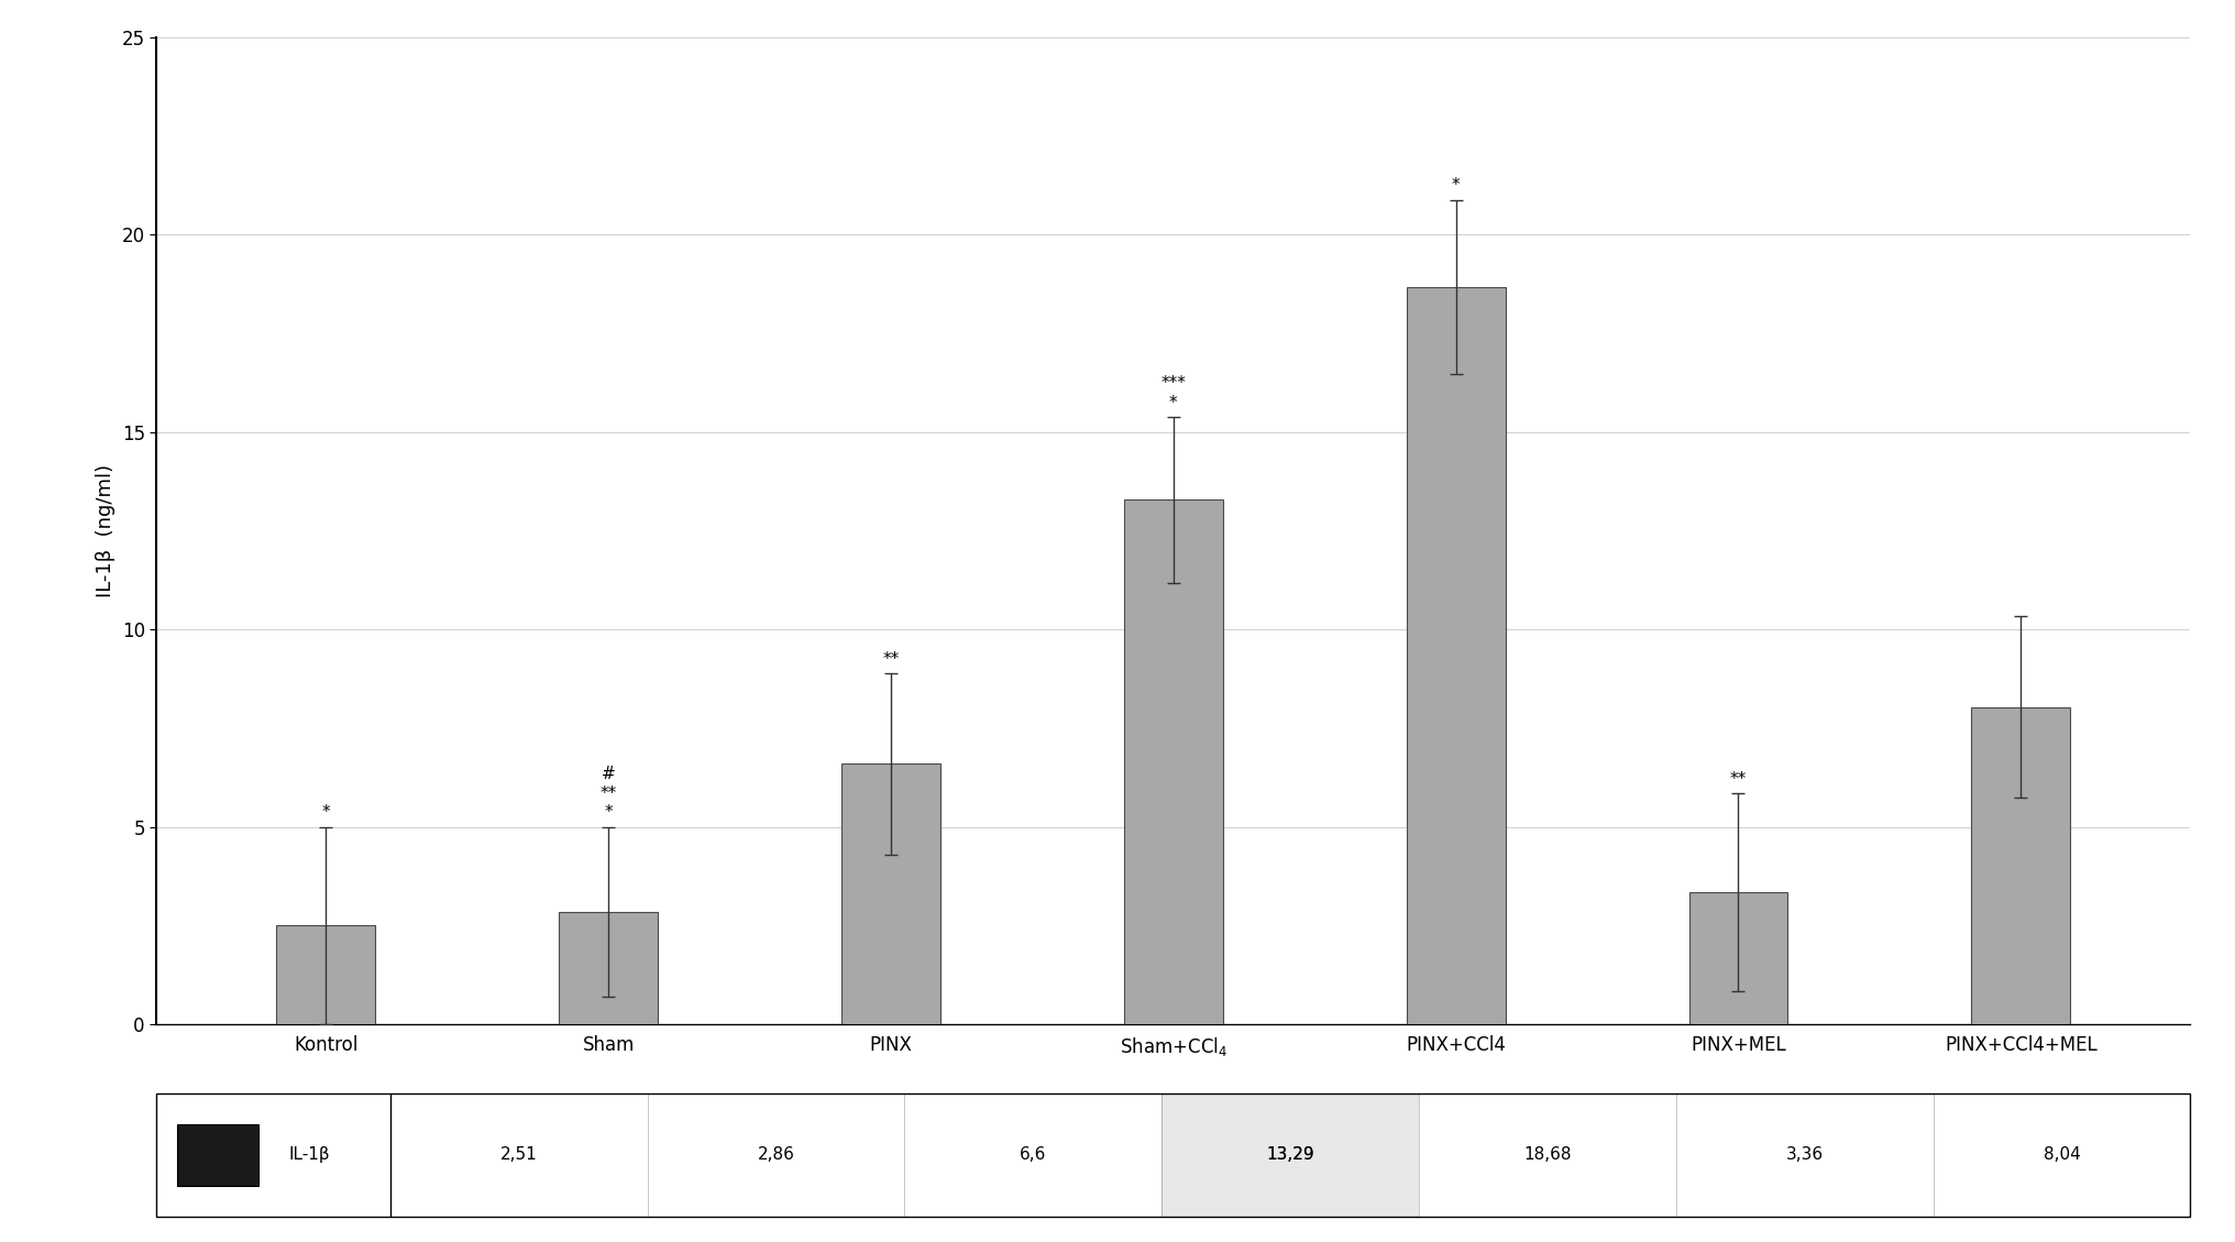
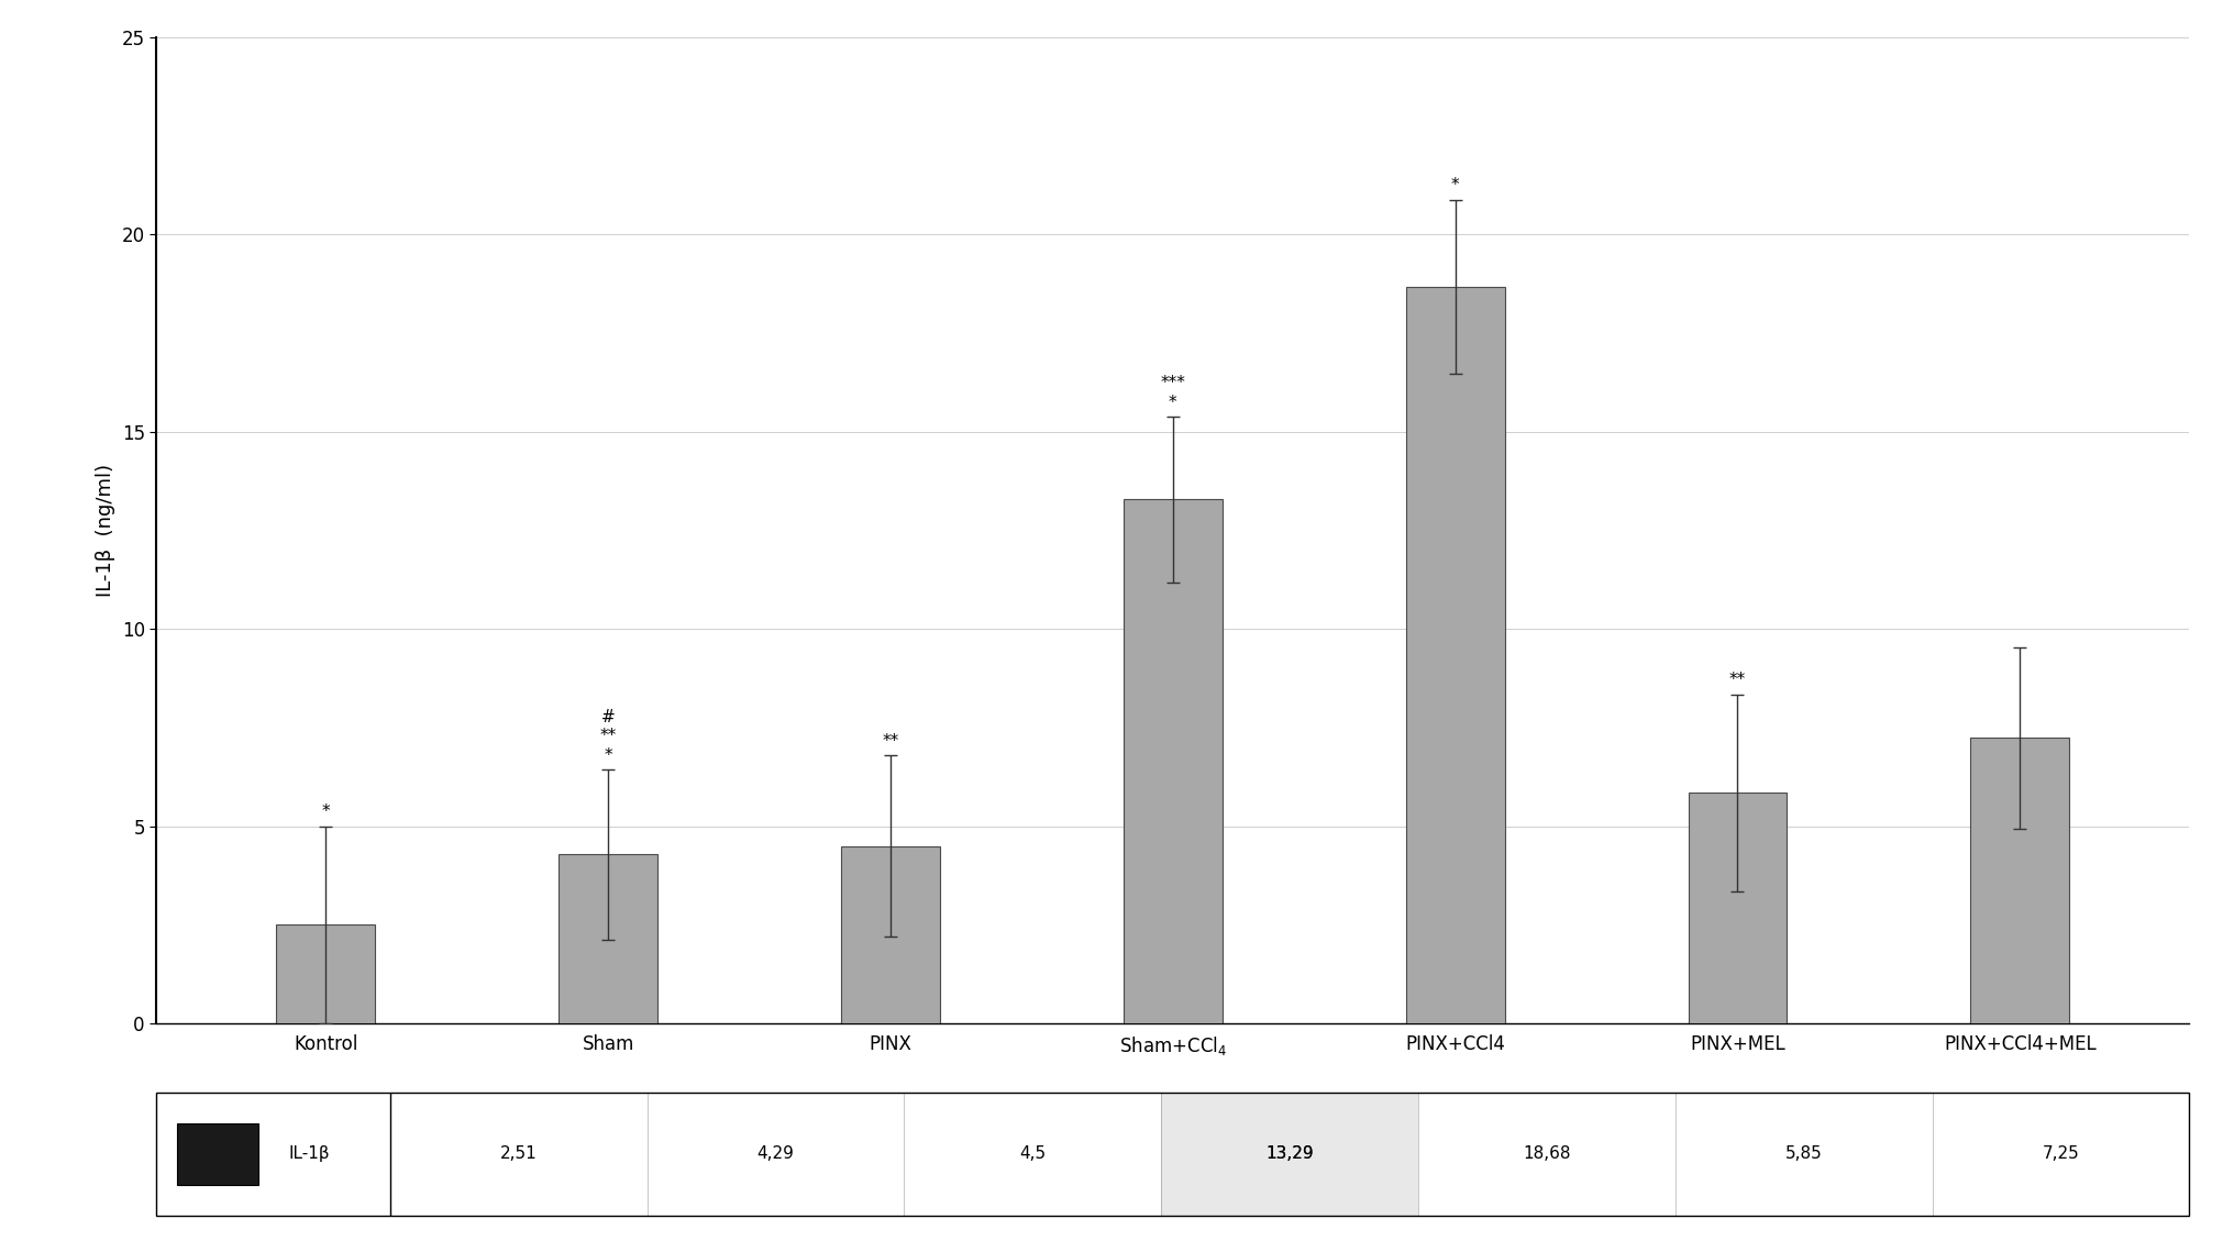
Sham: 2,86 -> 4,29
PINX: 6,6 -> 4,5
PINX+MEL: 3,36 -> 5,85
PINX+CCl4+MEL: 8,04 -> 7,25
